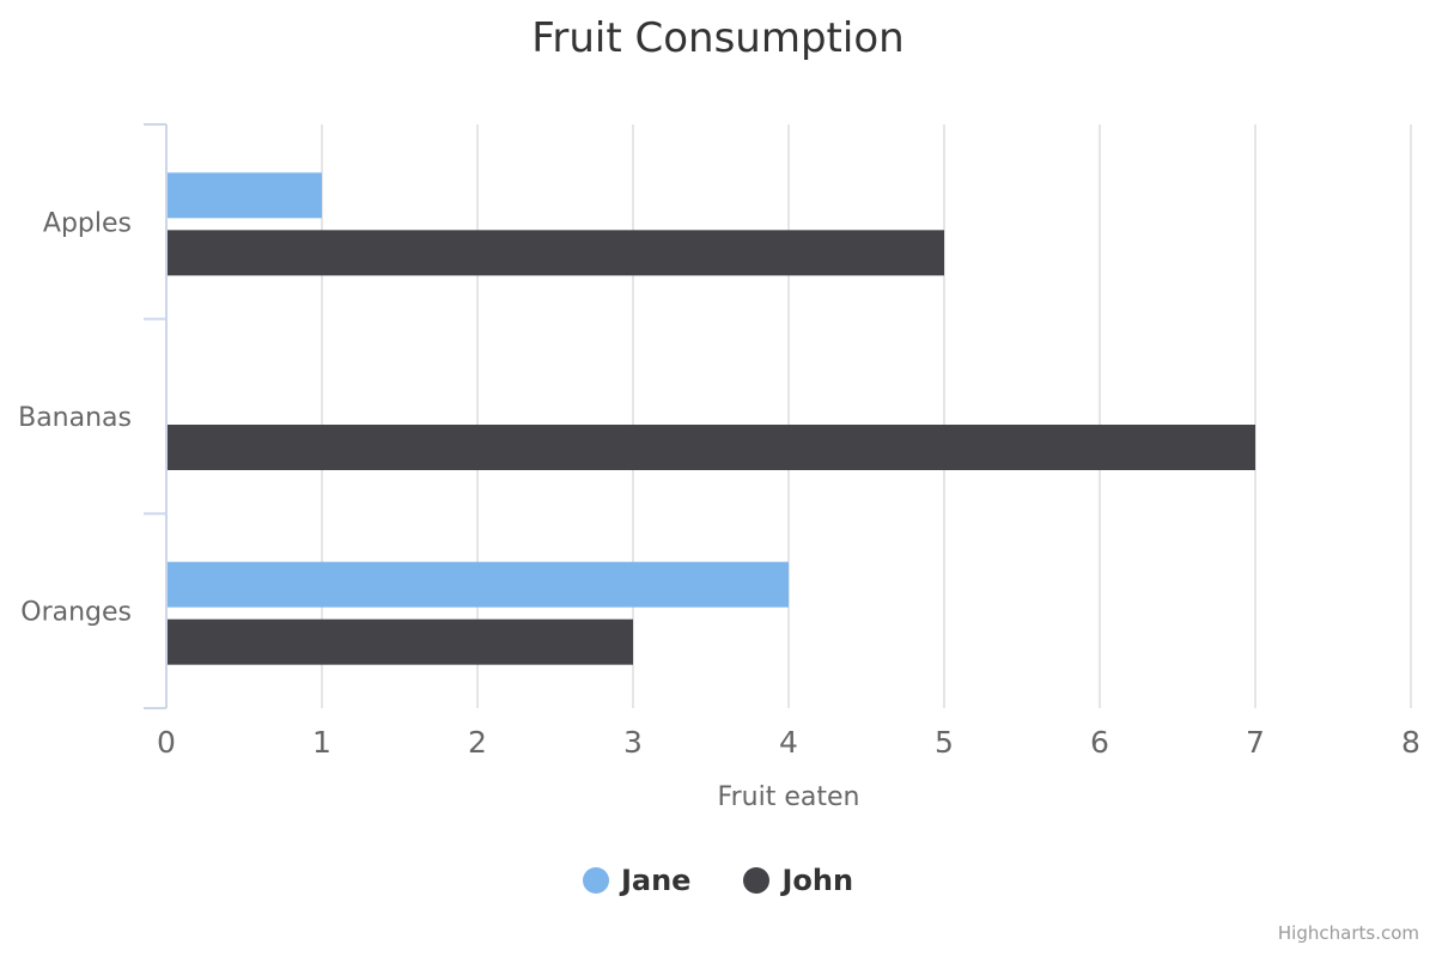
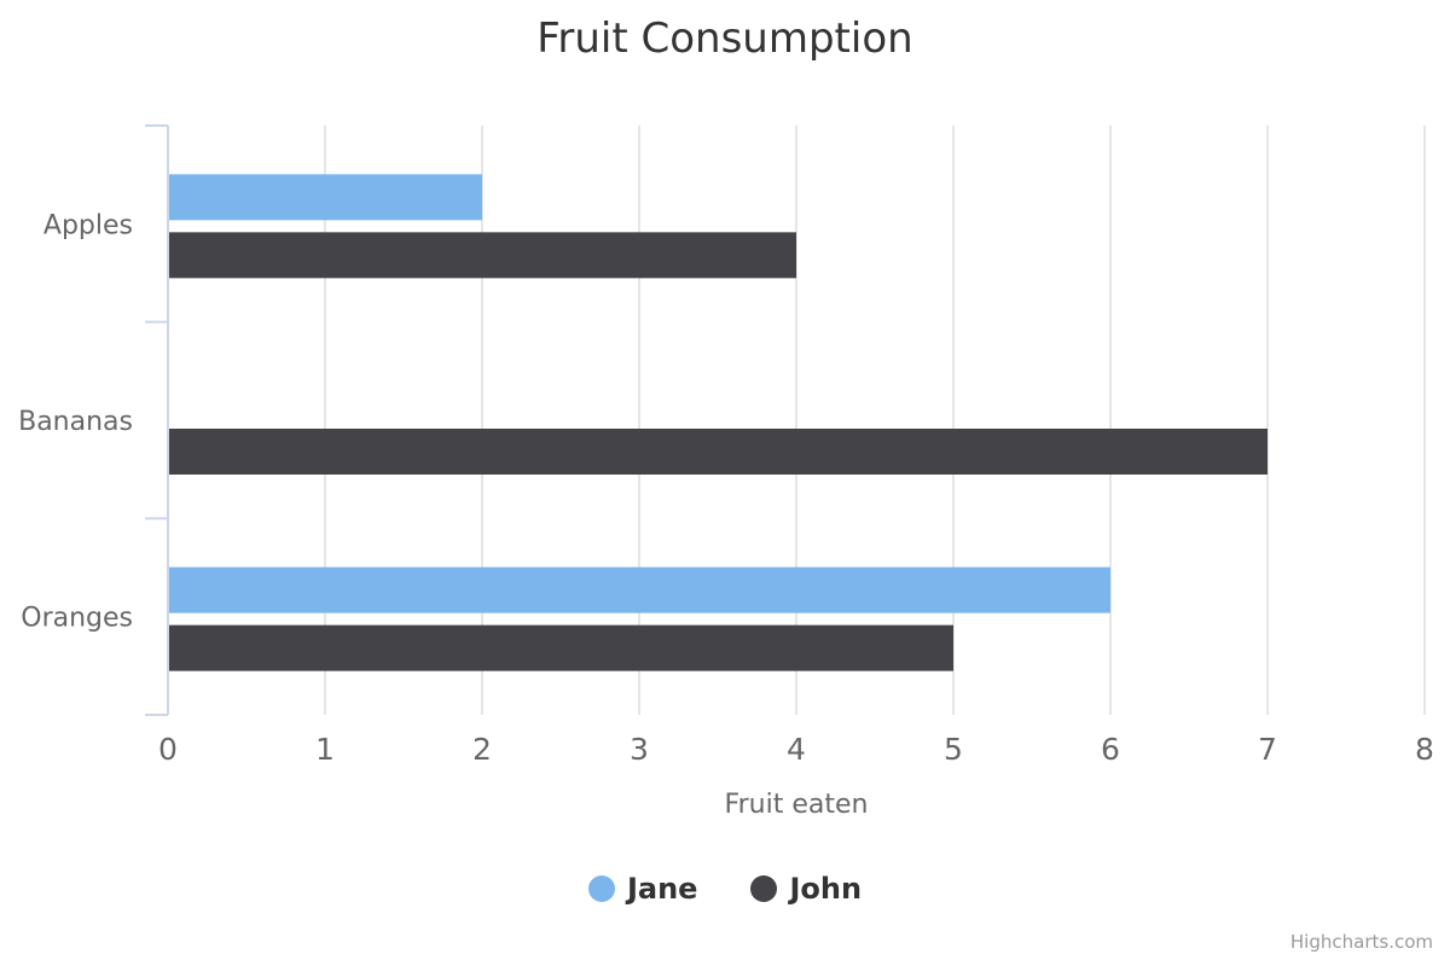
Jane/Apples: 1 -> 2
John/Apples: 5 -> 4
Jane/Oranges: 4 -> 6
John/Oranges: 3 -> 5
